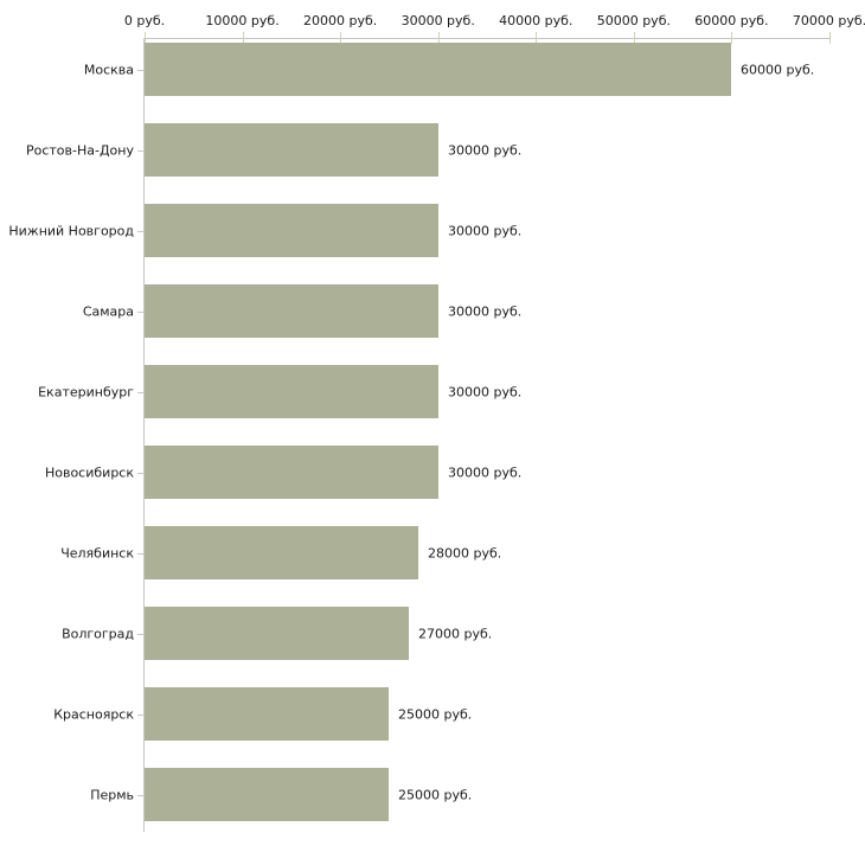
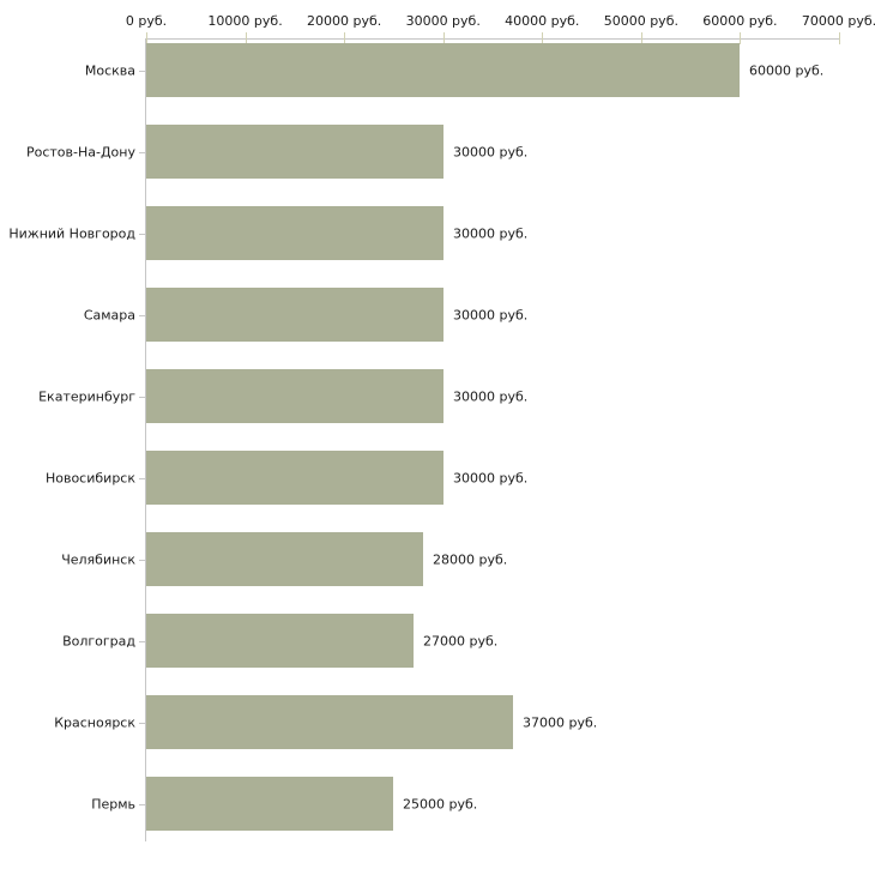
Красноярск: 25000 -> 37000
